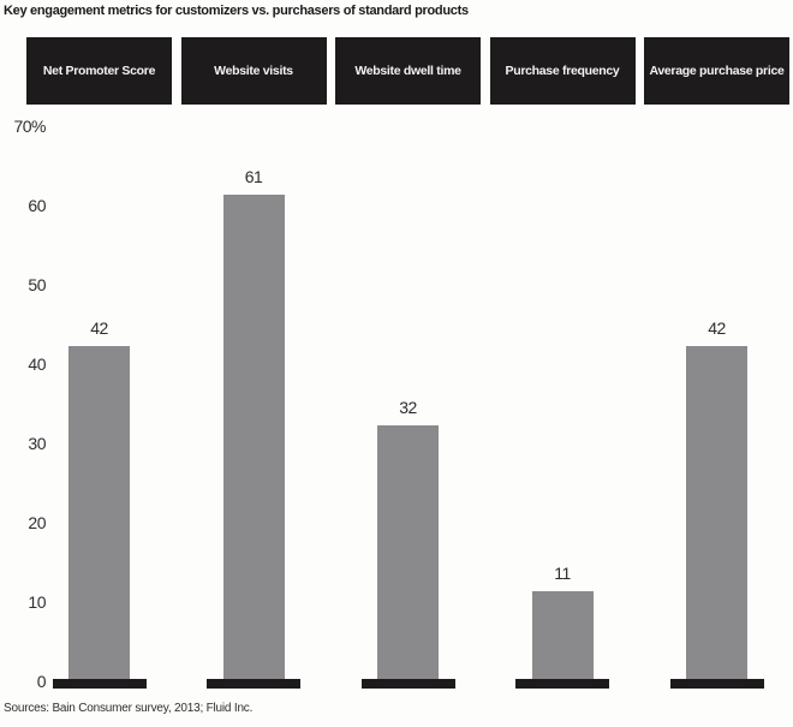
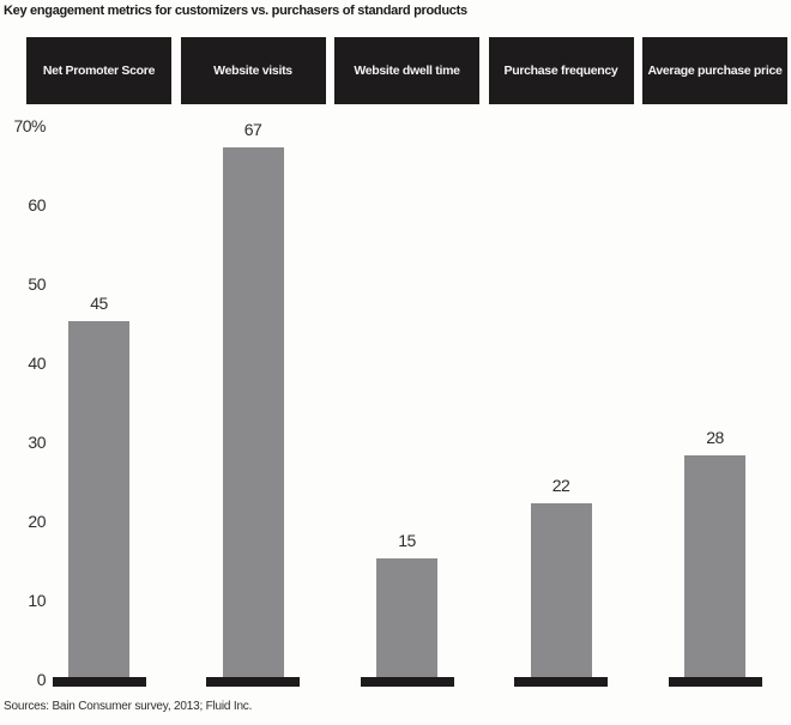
Net Promoter Score: 42 -> 45
Website visits: 61 -> 67
Website dwell time: 32 -> 15
Purchase frequency: 11 -> 22
Average purchase price: 42 -> 28
